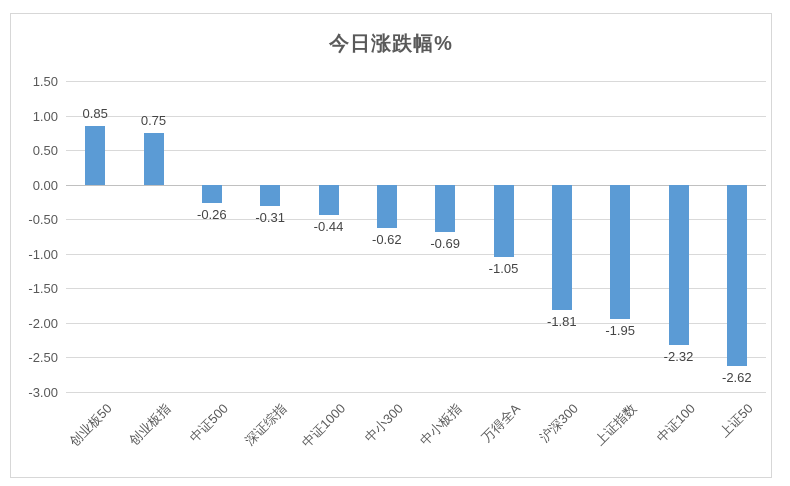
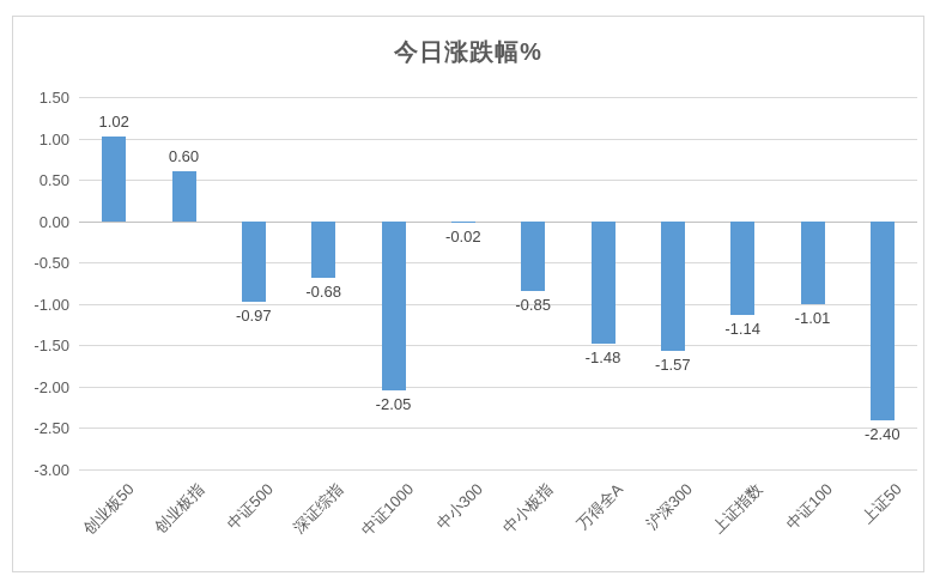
创业板50: 0.85 -> 1.02
创业板指: 0.75 -> 0.60
中证500: -0.26 -> -0.97
深证综指: -0.31 -> -0.68
中证1000: -0.44 -> -2.05
中小300: -0.62 -> -0.02
中小板指: -0.69 -> -0.85
万得全A: -1.05 -> -1.48
沪深300: -1.81 -> -1.57
上证指数: -1.95 -> -1.14
中证100: -2.32 -> -1.01
上证50: -2.62 -> -2.40
